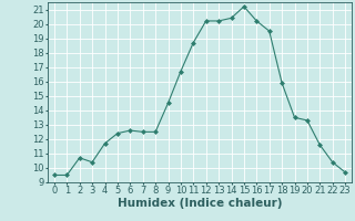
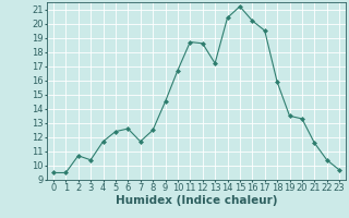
7: 12.5 -> 11.7
12: 20.2 -> 18.6
13: 20.2 -> 17.2
